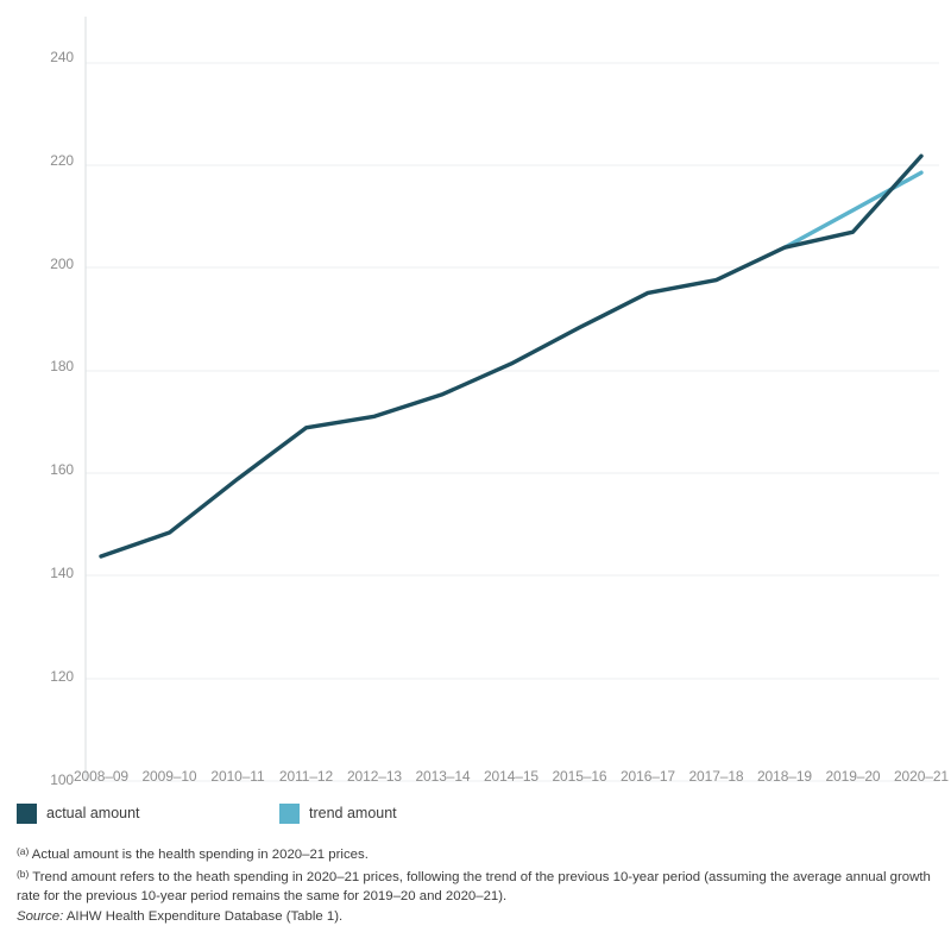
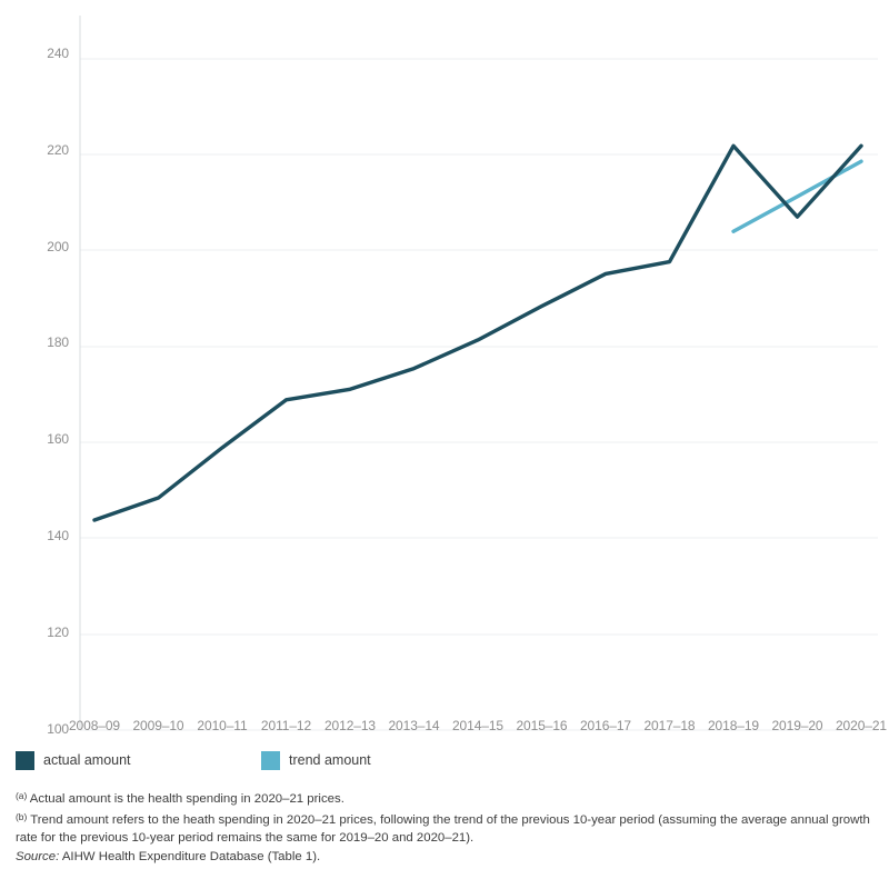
actual amount/2018–19: 203 -> 221
